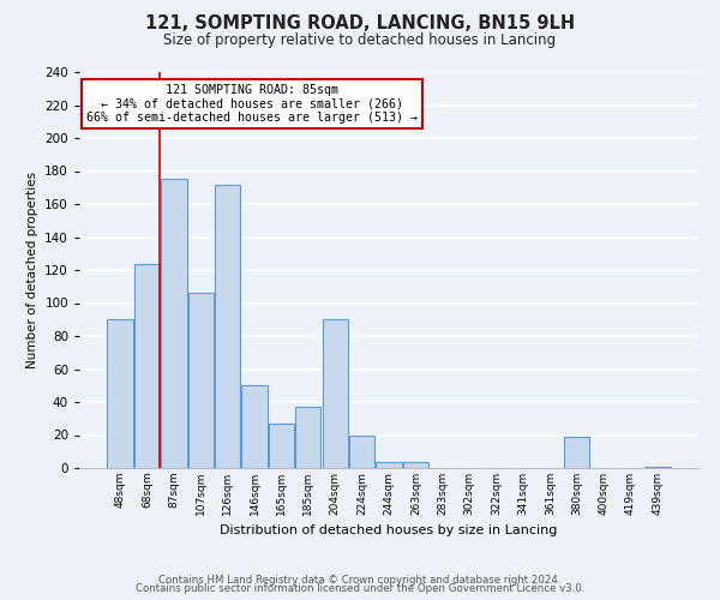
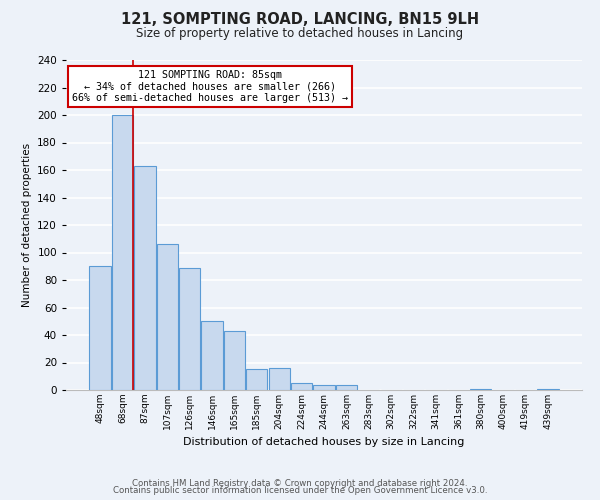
68sqm: 124 -> 200
87sqm: 175 -> 163
126sqm: 172 -> 89
165sqm: 27 -> 43
185sqm: 37 -> 15
204sqm: 90 -> 16
224sqm: 20 -> 5
380sqm: 19 -> 1
